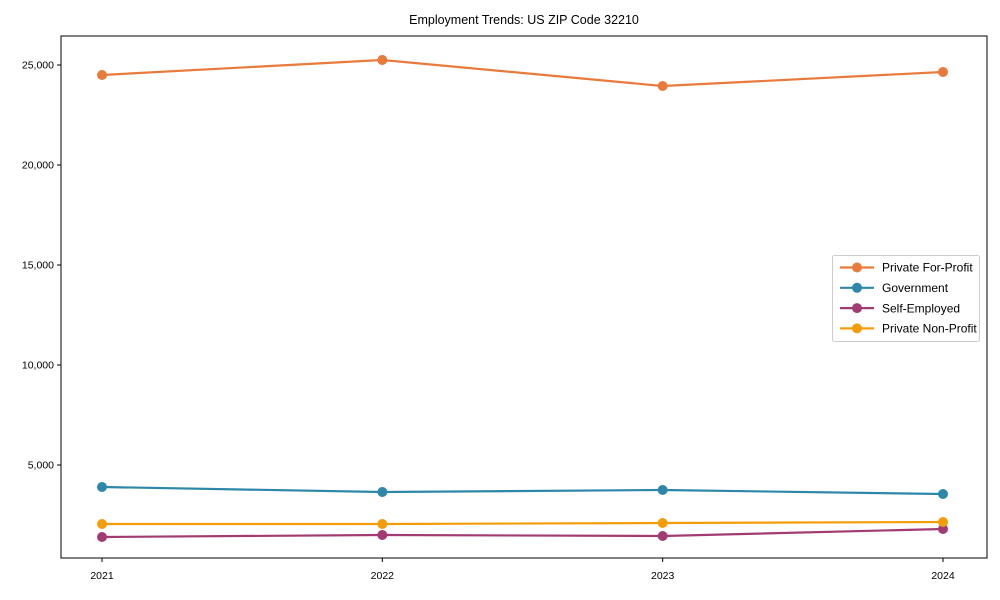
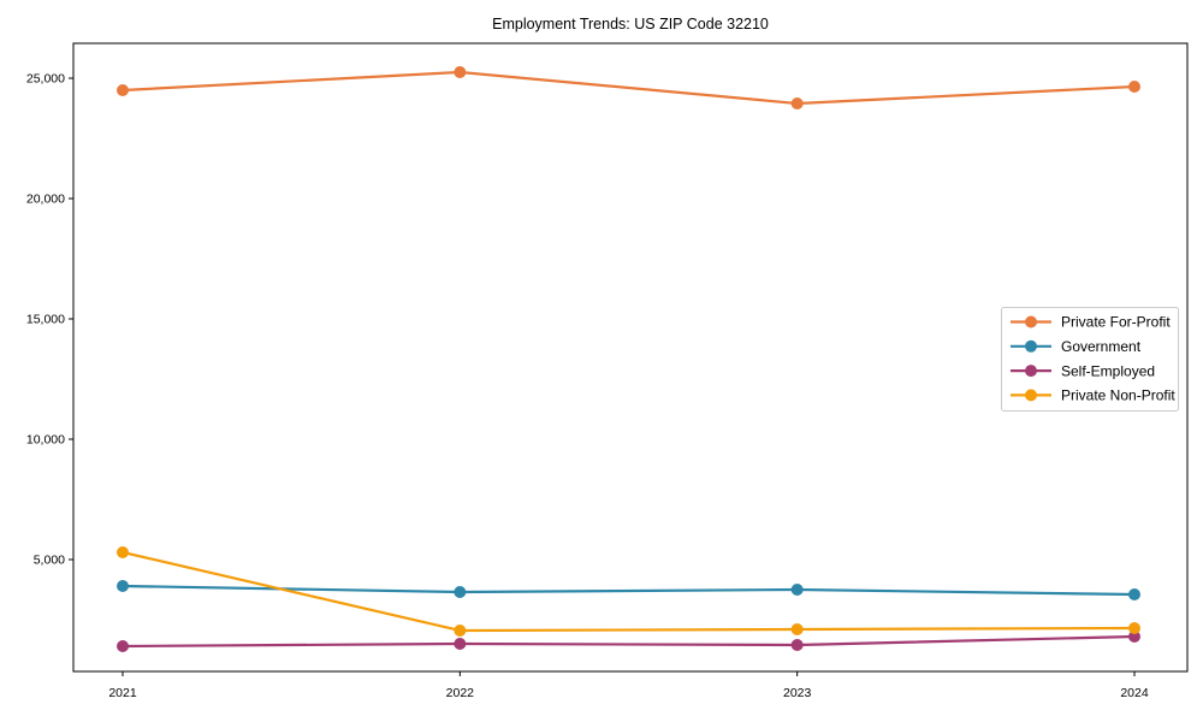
Private Non-Profit/2021: 2000 -> 5300
